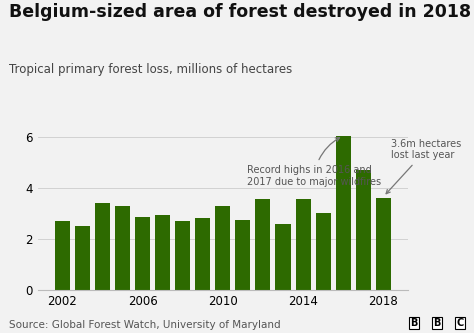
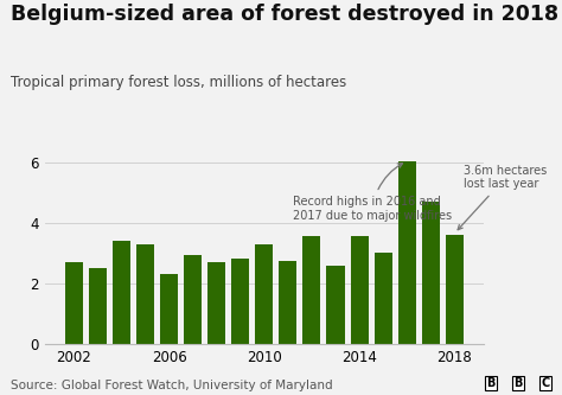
2006: 2.85 -> 2.30
